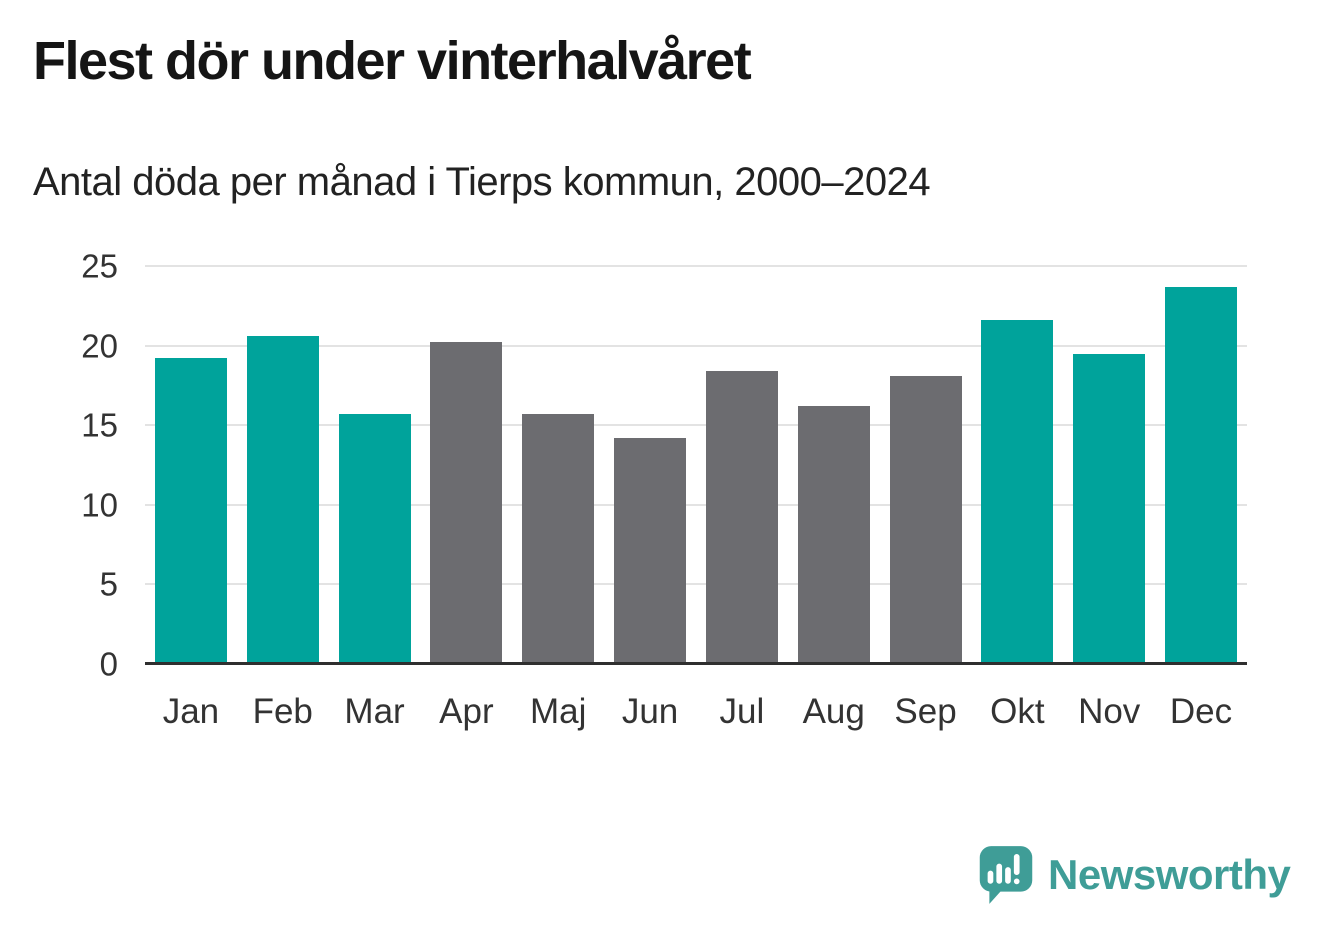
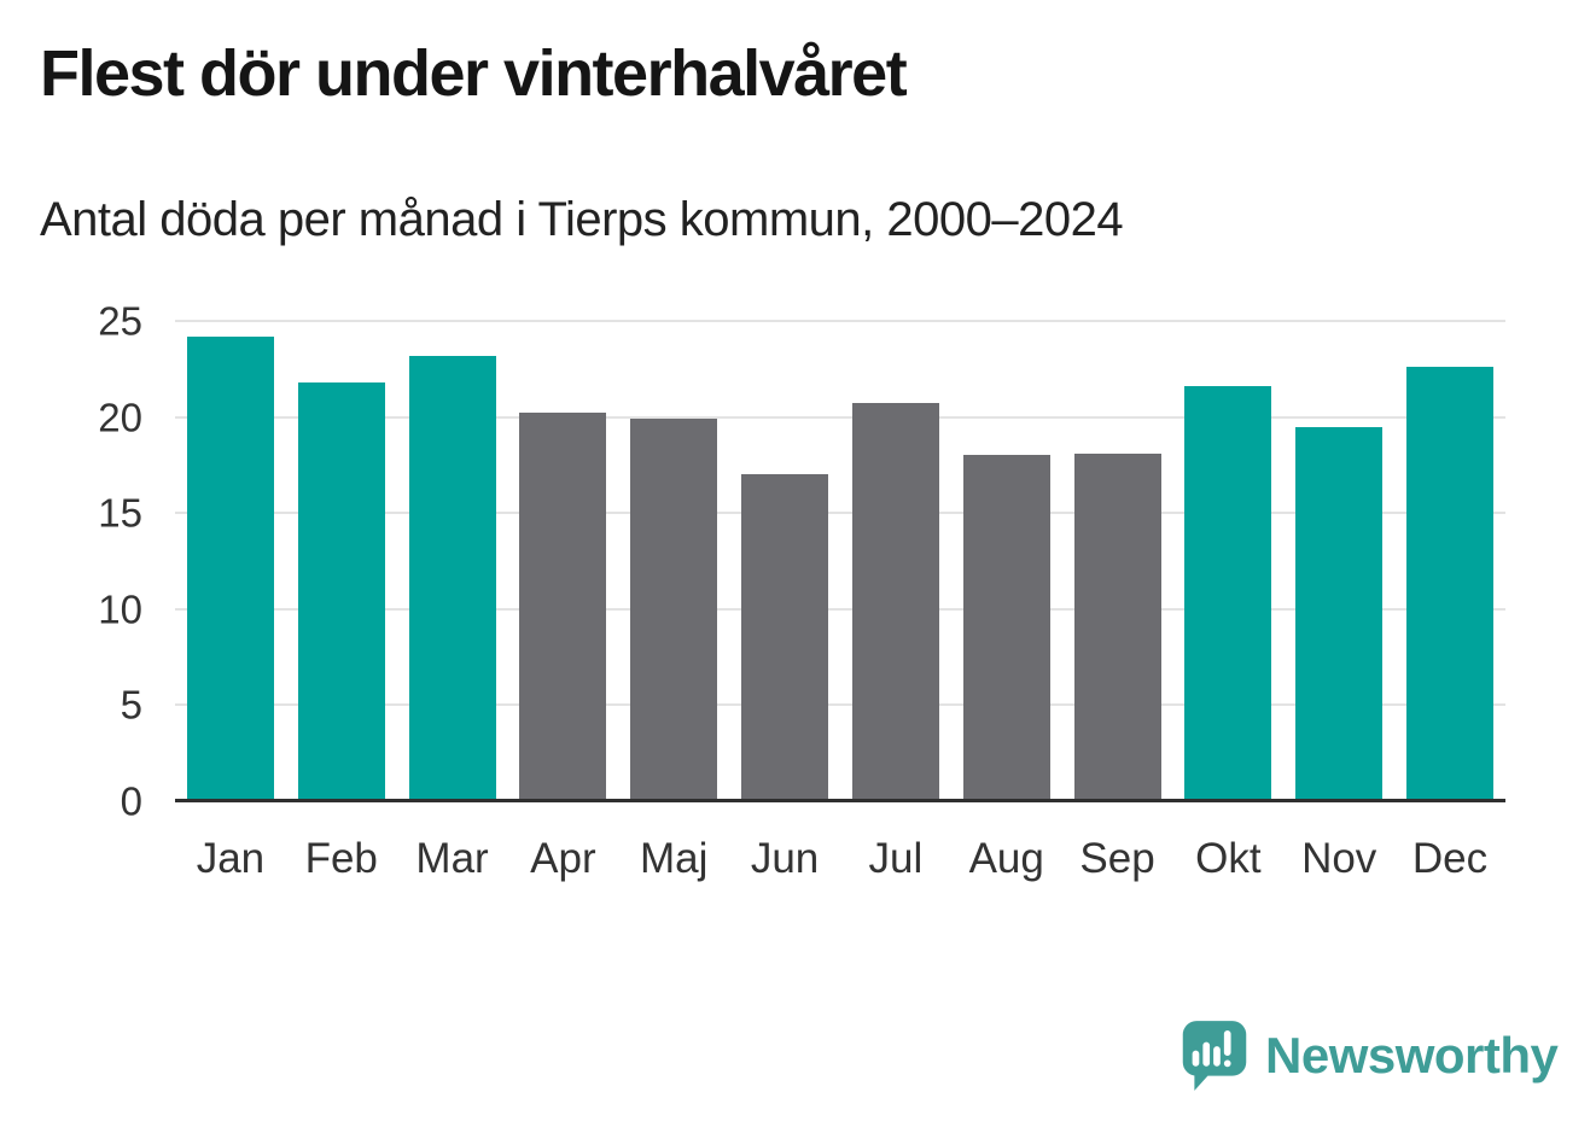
Jan: 19.2 -> 24.2
Feb: 20.6 -> 21.8
Mar: 15.7 -> 23.2
Maj: 15.7 -> 19.9
Jun: 14.2 -> 17.0
Jul: 18.4 -> 20.7
Aug: 16.2 -> 18.0
Dec: 23.7 -> 22.6
